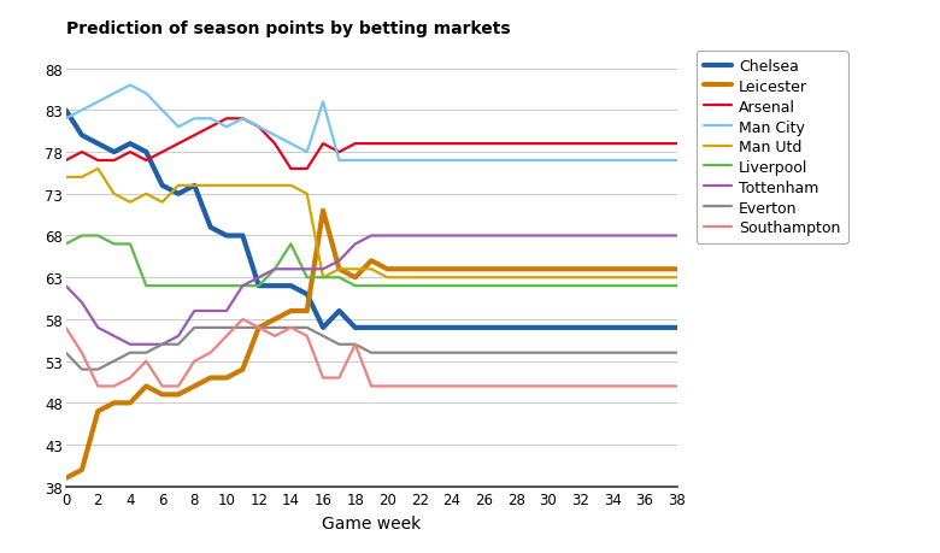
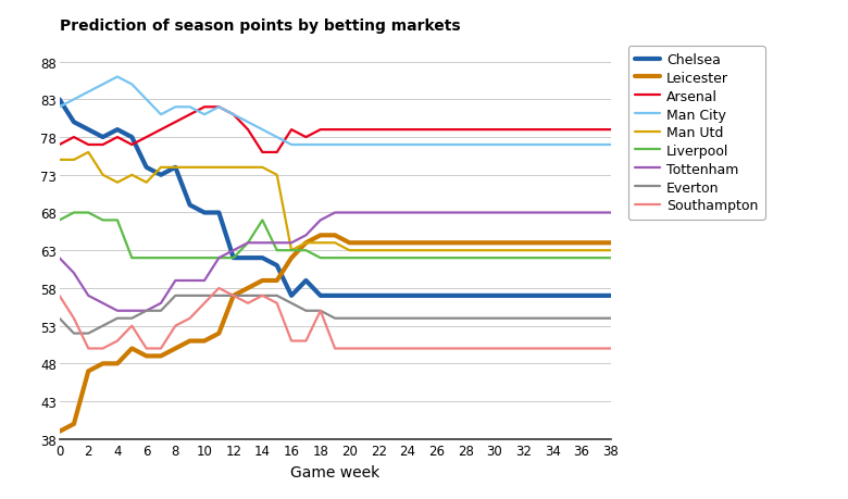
Leicester/16: 71 -> 62
Man City/16: 84 -> 77
Leicester/18: 63 -> 65
